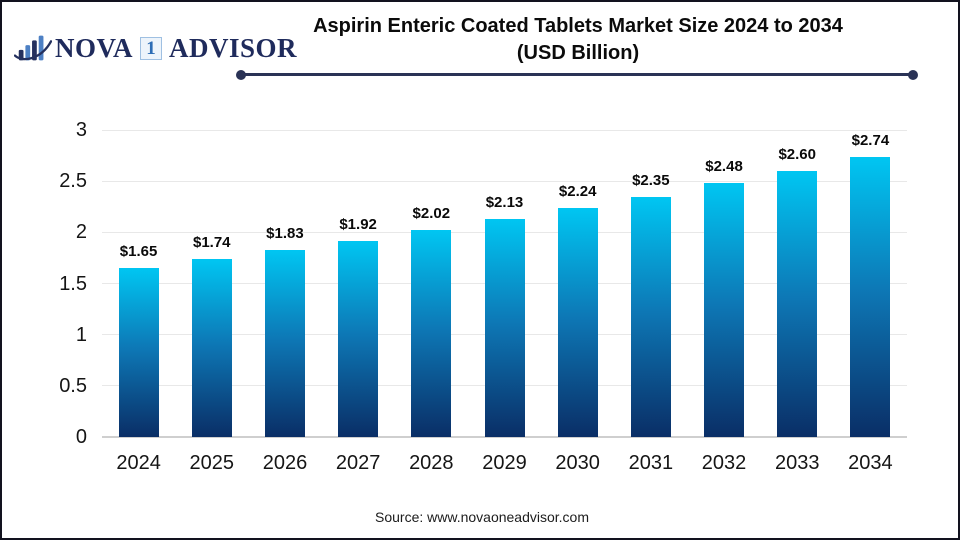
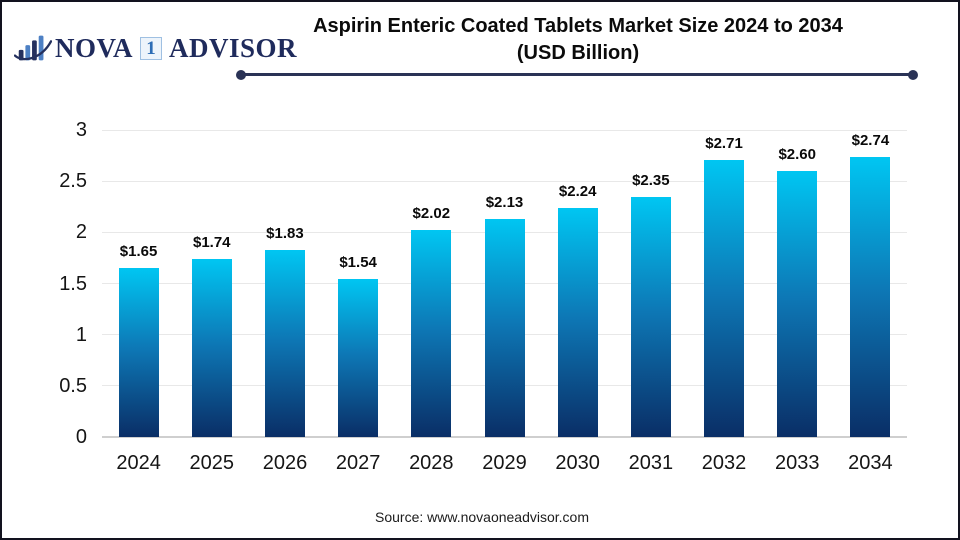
2027: $1.92 -> $1.54
2032: $2.48 -> $2.71
